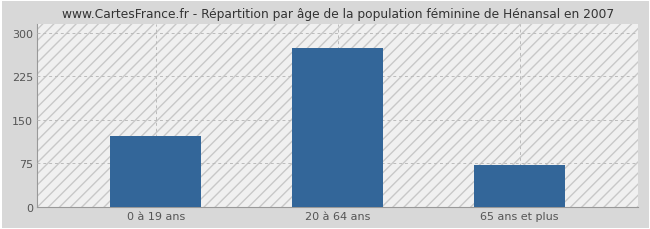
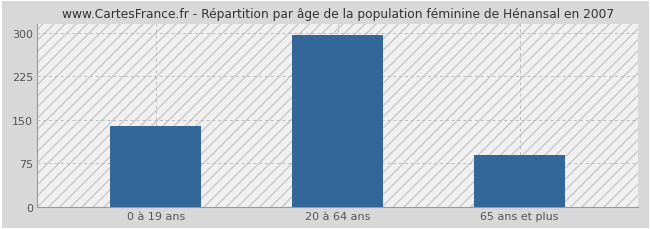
0 à 19 ans: 122 -> 140
20 à 64 ans: 274 -> 295
65 ans et plus: 72 -> 90
